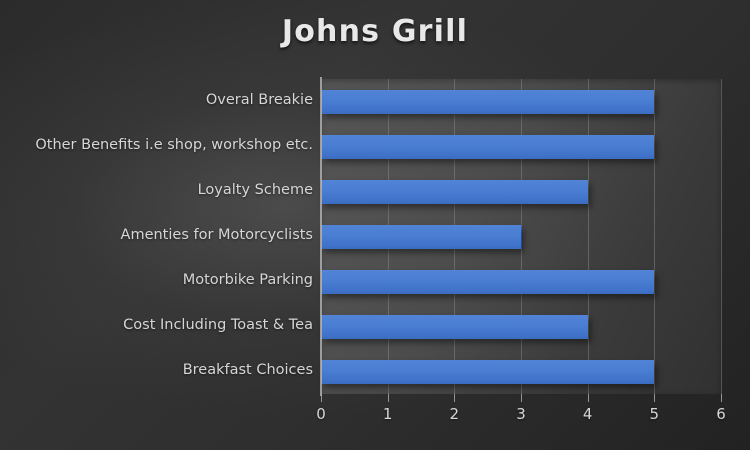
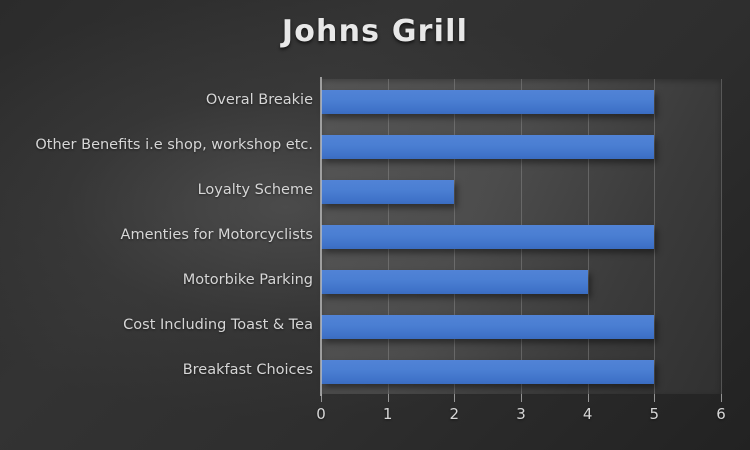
Loyalty Scheme: 4 -> 2
Amenties for Motorcyclists: 3 -> 5
Motorbike Parking: 5 -> 4
Cost Including Toast & Tea: 4 -> 5
